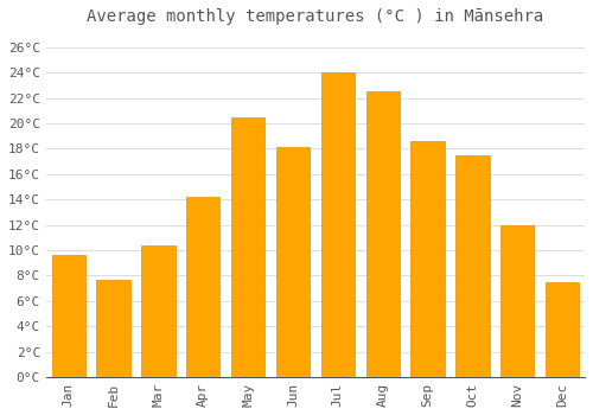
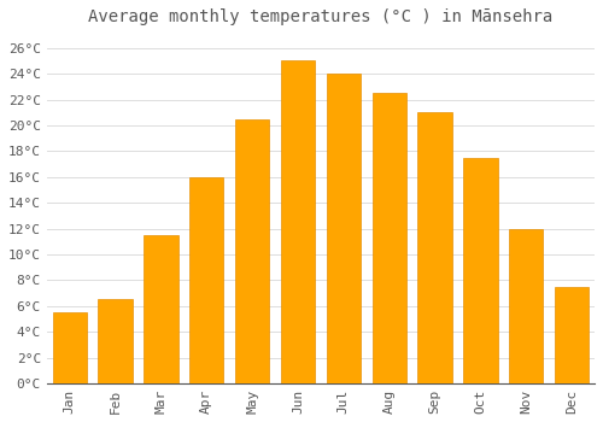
Jan: 9.6°C -> 5.5°C
Feb: 7.7°C -> 6.5°C
Mar: 10.4°C -> 11.5°C
Apr: 14.2°C -> 16.0°C
Jun: 18.1°C -> 25.0°C
Sep: 18.6°C -> 21.0°C
